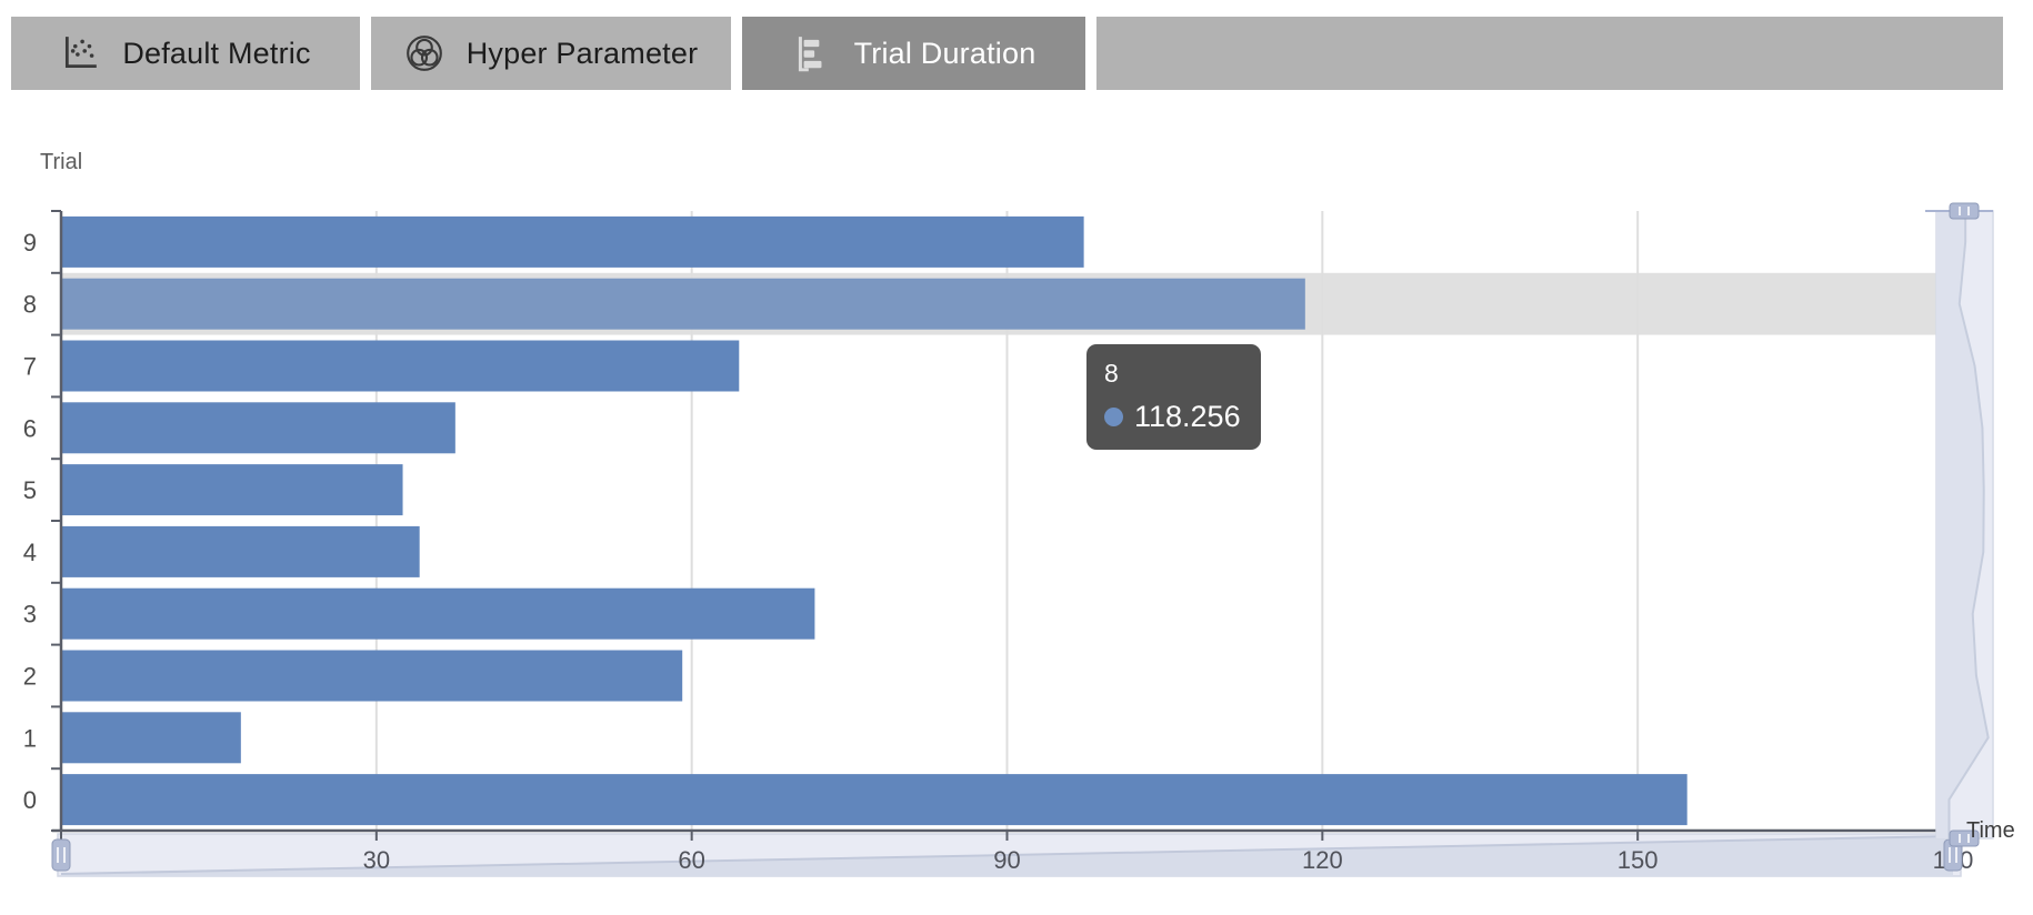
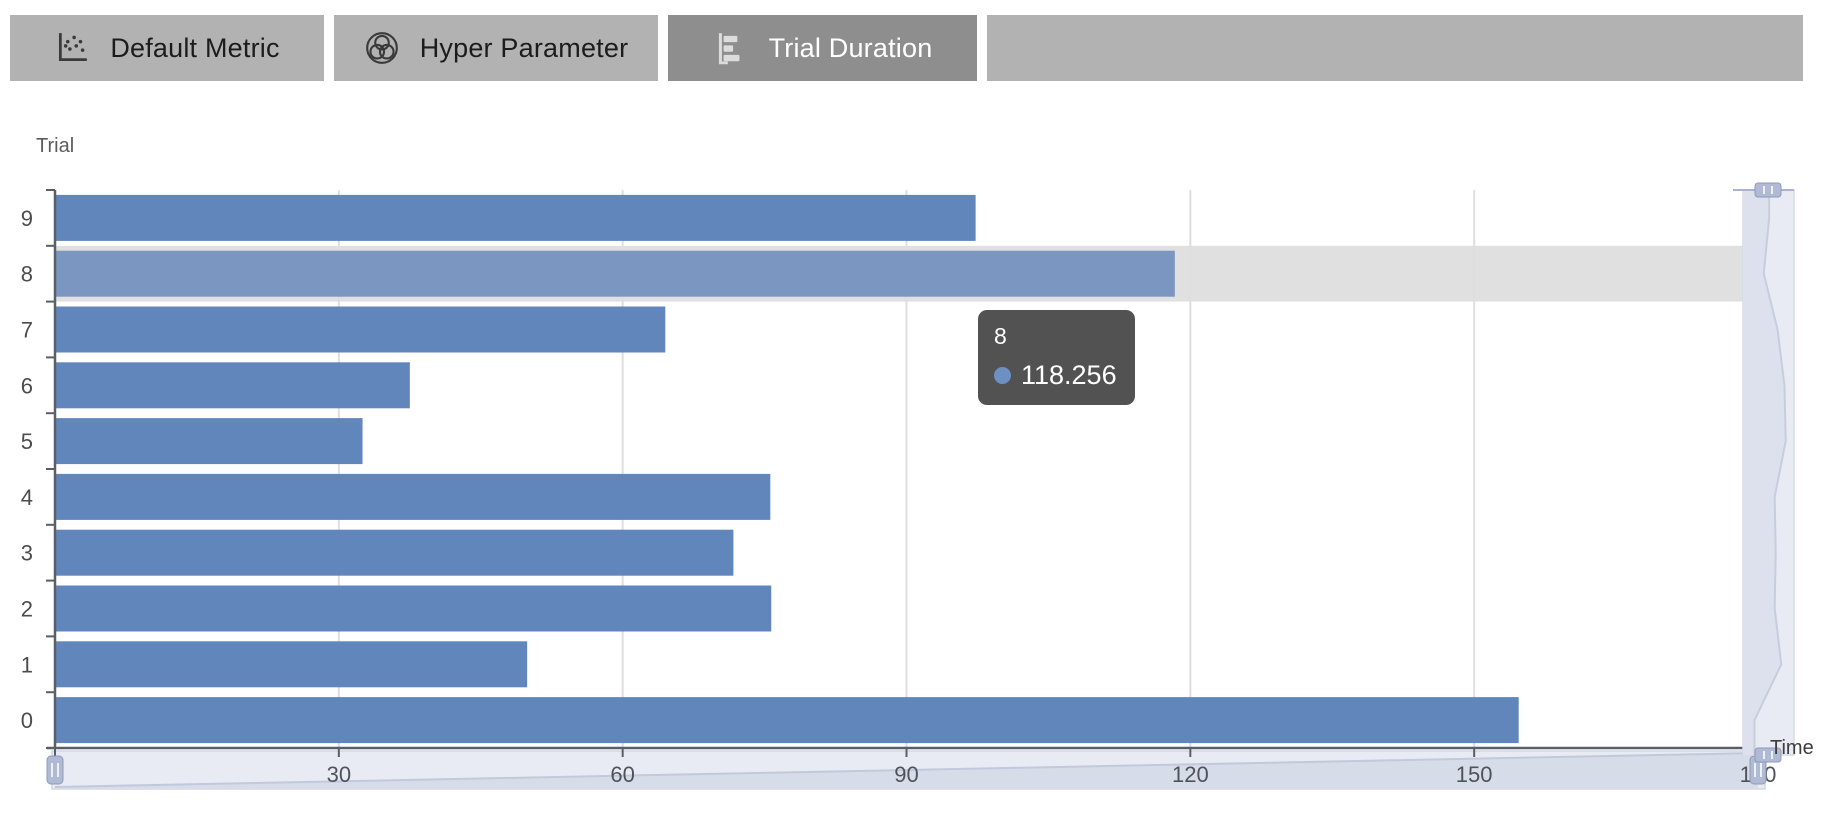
4: 34 -> 76
2: 59 -> 76
1: 17 -> 50
